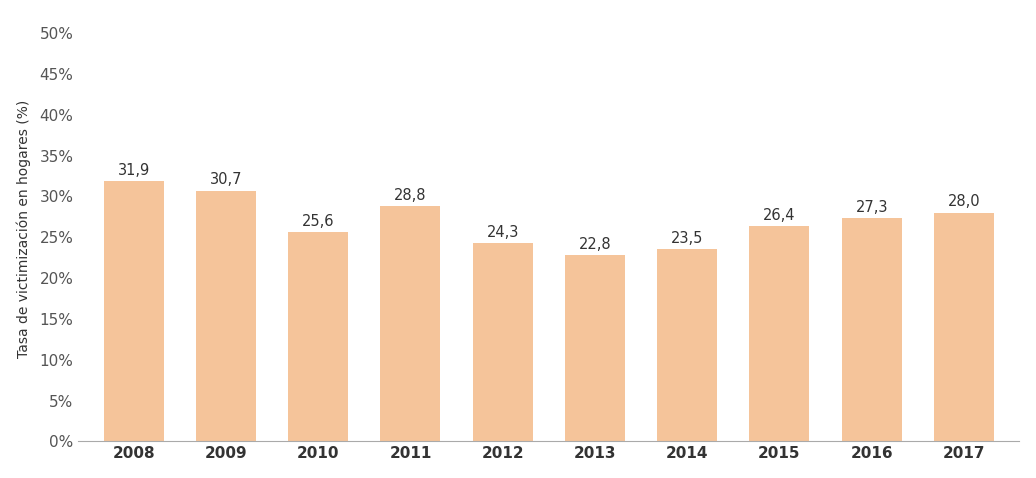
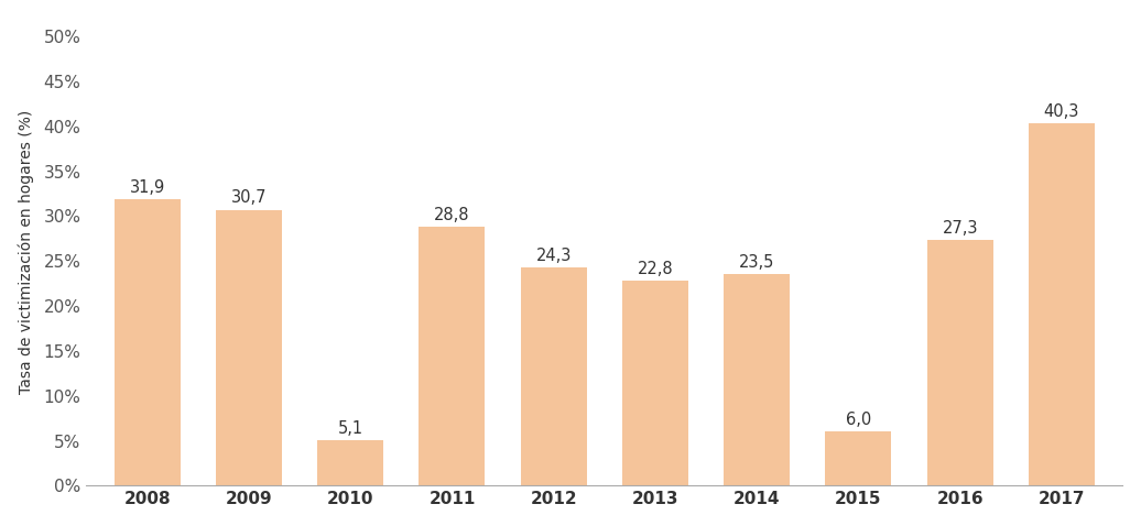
2010: 25,6 -> 5,1
2015: 26,4 -> 6,0
2017: 28,0 -> 40,3
